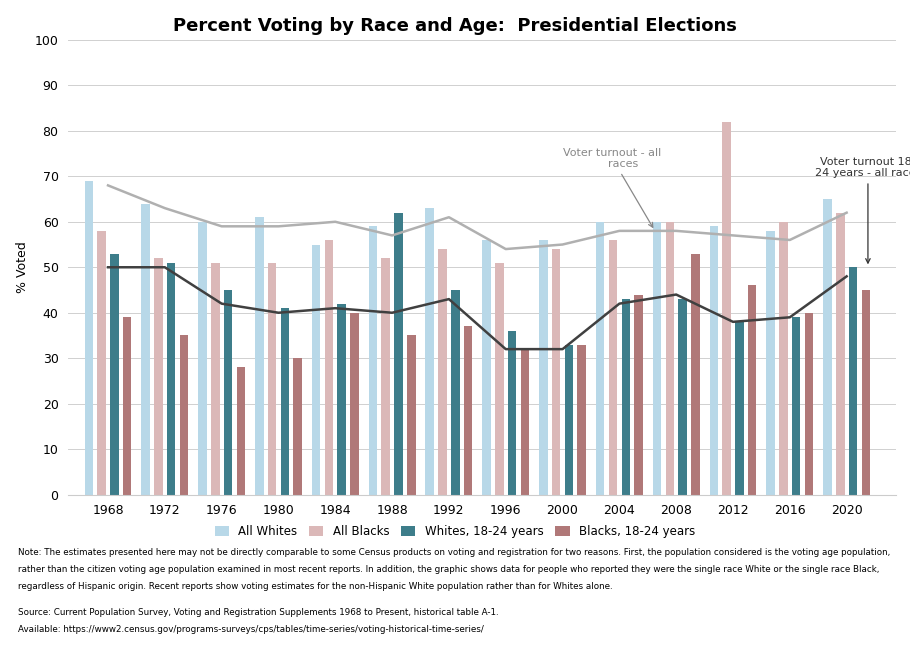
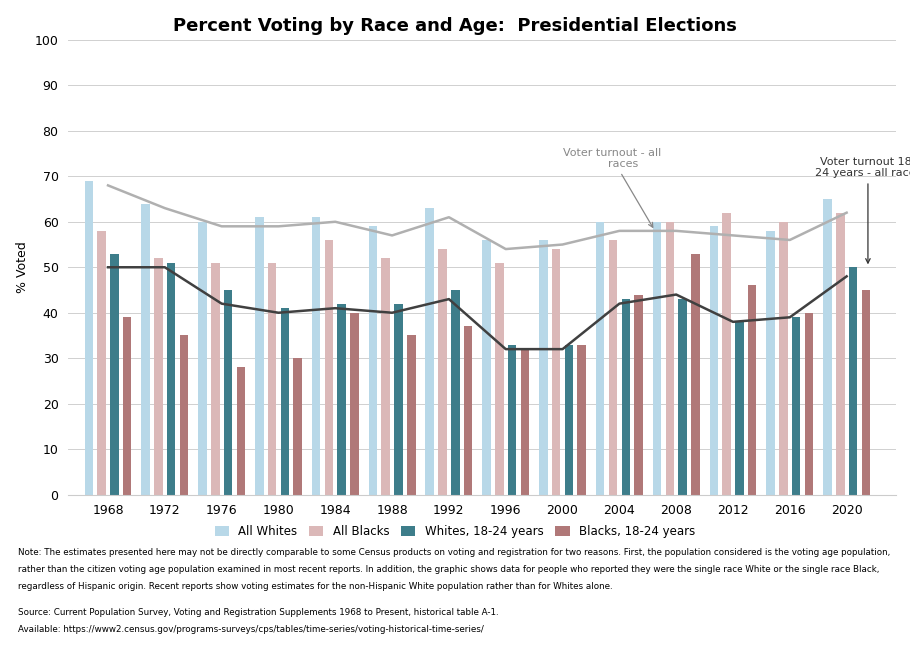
All Whites/1984: 55 -> 61
Whites, 18-24 years/1988: 62 -> 42
Whites, 18-24 years/1996: 36 -> 33
All Blacks/2012: 82 -> 62
